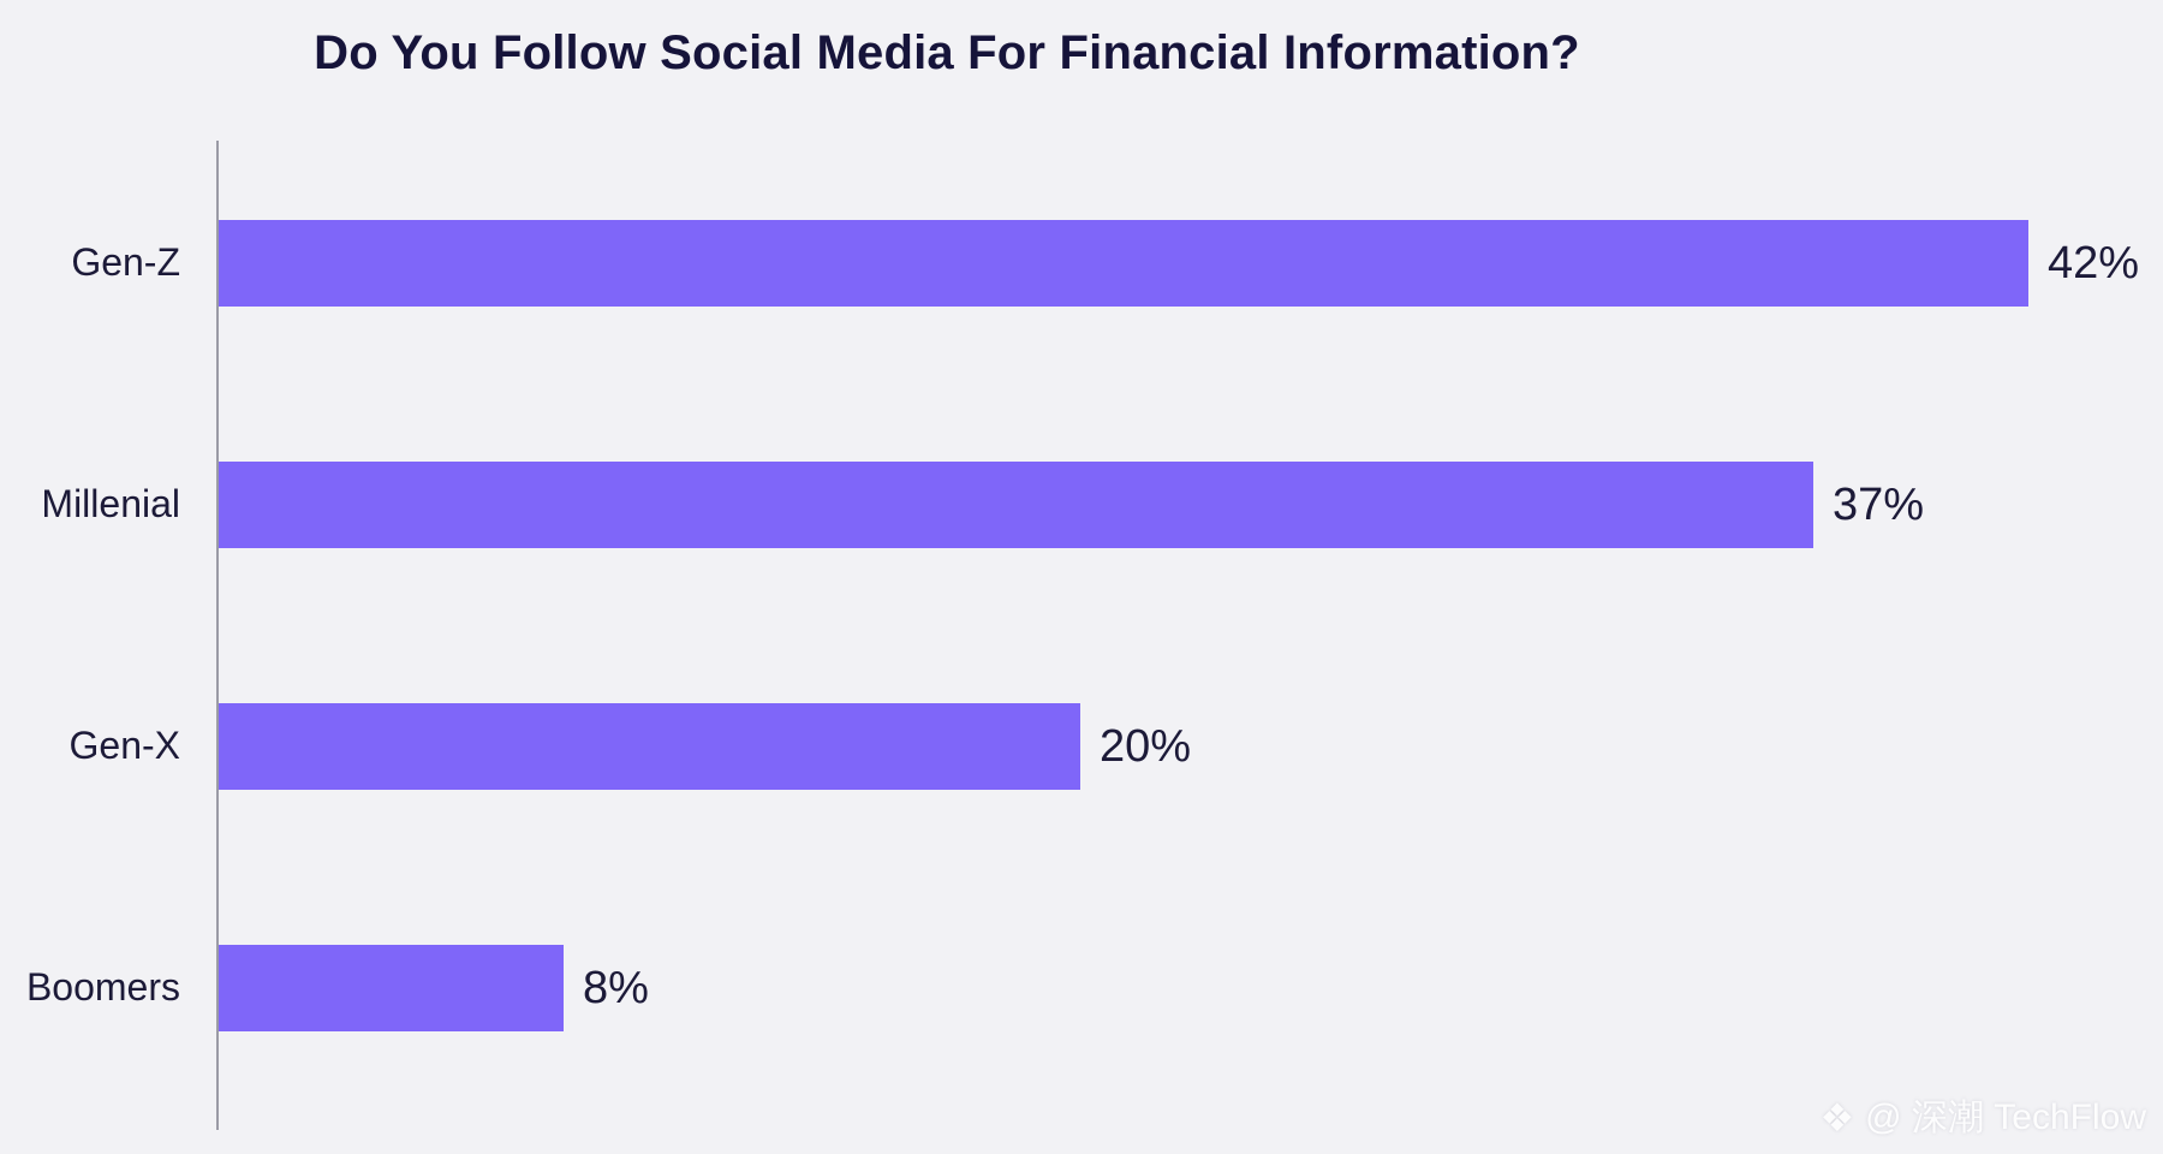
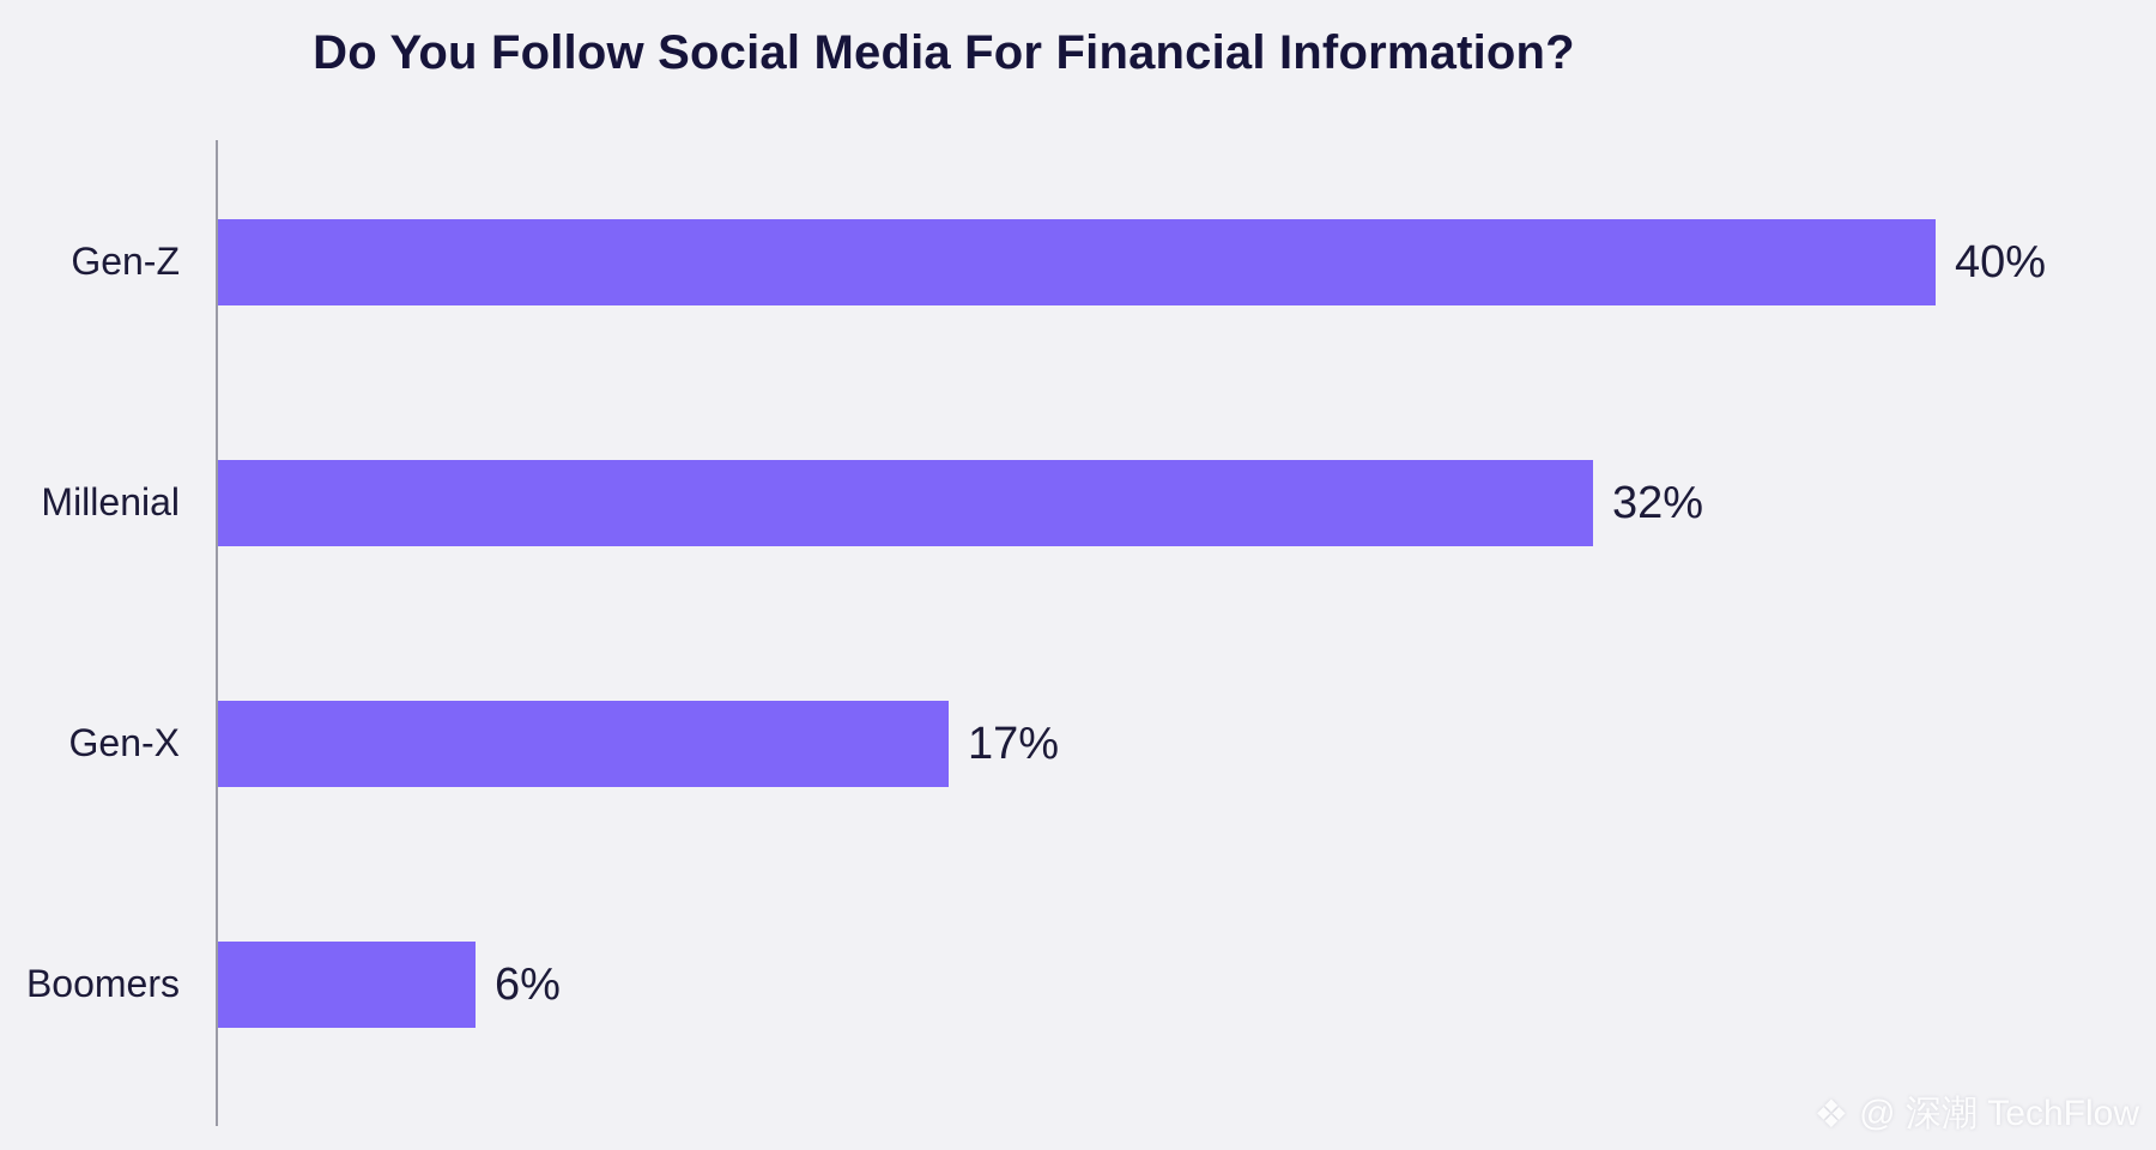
Gen-Z: 42% -> 40%
Millenial: 37% -> 32%
Gen-X: 20% -> 17%
Boomers: 8% -> 6%
